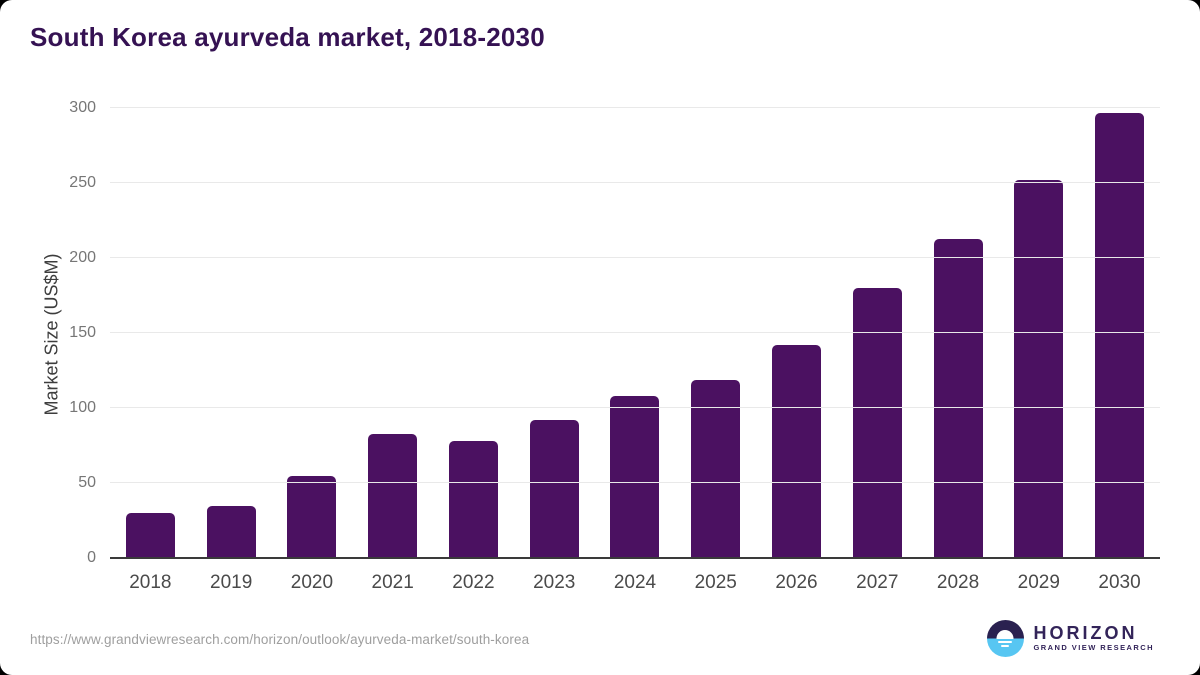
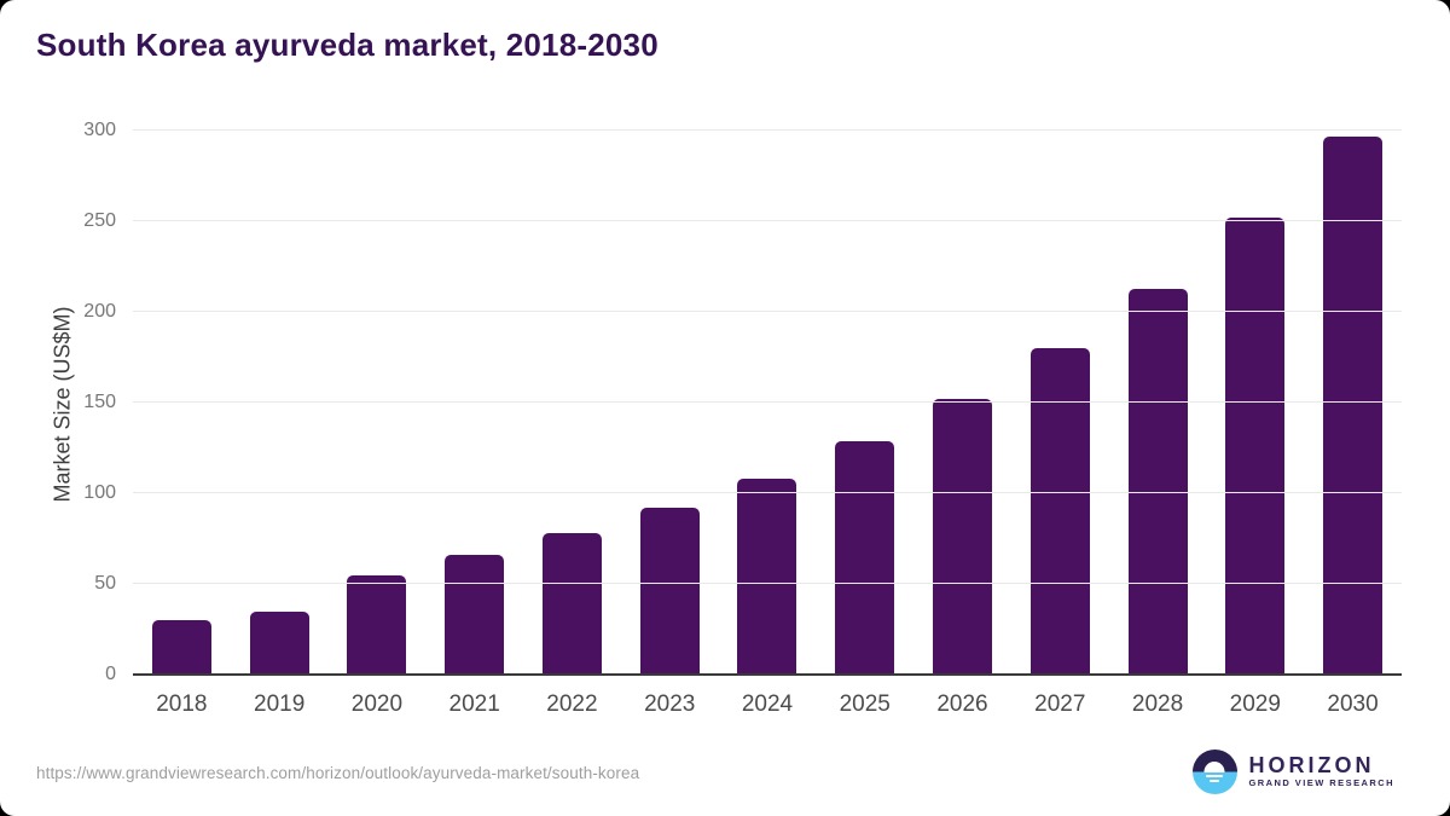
2021: 83 -> 66
2025: 119 -> 129
2026: 142 -> 152
